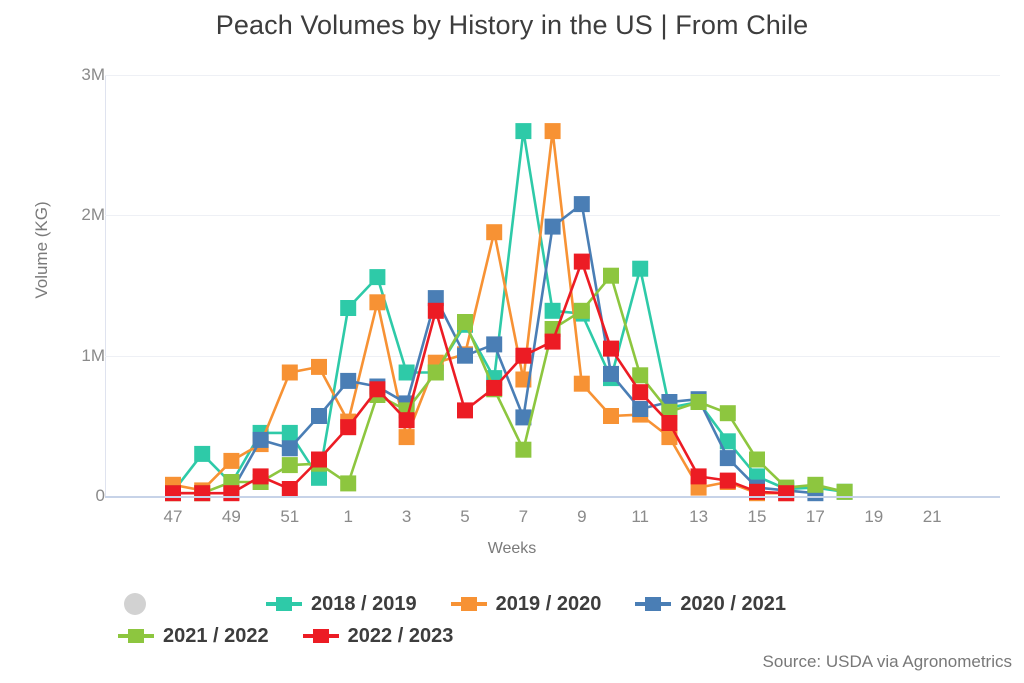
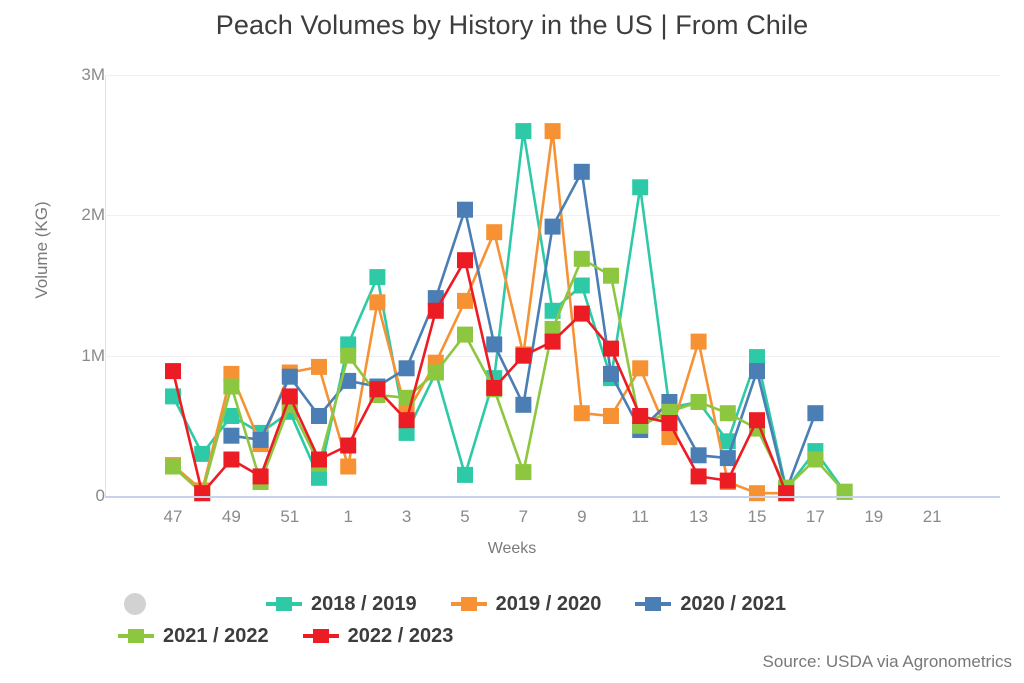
2018 / 2019/47: 0.03M -> 0.71M
2019 / 2020/47: 0.08M -> 0.22M
2021 / 2022/47: 0.02M -> 0.21M
2022 / 2023/47: 0.02M -> 0.89M
2018 / 2019/49: 0.09M -> 0.57M
2019 / 2020/49: 0.25M -> 0.87M
2020 / 2021/49: 0.03M -> 0.43M
2021 / 2022/49: 0.10M -> 0.78M
2022 / 2023/49: 0.02M -> 0.26M
2018 / 2019/51: 0.45M -> 0.60M
2020 / 2021/51: 0.34M -> 0.85M
2021 / 2022/51: 0.22M -> 0.65M
2022 / 2023/51: 0.05M -> 0.71M
2018 / 2019/1: 1.34M -> 1.08M
2019 / 2020/1: 0.53M -> 0.21M
2021 / 2022/1: 0.09M -> 1.00M
2022 / 2023/1: 0.49M -> 0.36M
2018 / 2019/3: 0.88M -> 0.45M
2019 / 2020/3: 0.42M -> 0.59M
2020 / 2021/3: 0.66M -> 0.91M
2021 / 2022/3: 0.61M -> 0.70M
2018 / 2019/5: 1.22M -> 0.15M
2019 / 2020/5: 1.01M -> 1.39M
2020 / 2021/5: 1.00M -> 2.04M
2021 / 2022/5: 1.24M -> 1.15M
2022 / 2023/5: 0.61M -> 1.68M
2019 / 2020/7: 0.83M -> 1.01M
2020 / 2021/7: 0.56M -> 0.65M
2021 / 2022/7: 0.33M -> 0.17M
2018 / 2019/9: 1.30M -> 1.50M
2019 / 2020/9: 0.80M -> 0.59M
2020 / 2021/9: 2.08M -> 2.31M
2021 / 2022/9: 1.32M -> 1.69M
2022 / 2023/9: 1.67M -> 1.30M
2018 / 2019/11: 1.62M -> 2.20M
2019 / 2020/11: 0.58M -> 0.91M
2020 / 2021/11: 0.62M -> 0.47M
2021 / 2022/11: 0.86M -> 0.50M
2022 / 2023/11: 0.74M -> 0.57M
2019 / 2020/13: 0.06M -> 1.10M
2020 / 2021/13: 0.69M -> 0.29M
2018 / 2019/15: 0.14M -> 0.99M
2020 / 2021/15: 0.06M -> 0.89M
2021 / 2022/15: 0.26M -> 0.48M
2022 / 2023/15: 0.03M -> 0.54M
2018 / 2019/17: 0.06M -> 0.32M
2020 / 2021/17: 0.02M -> 0.59M
2021 / 2022/17: 0.08M -> 0.26M
